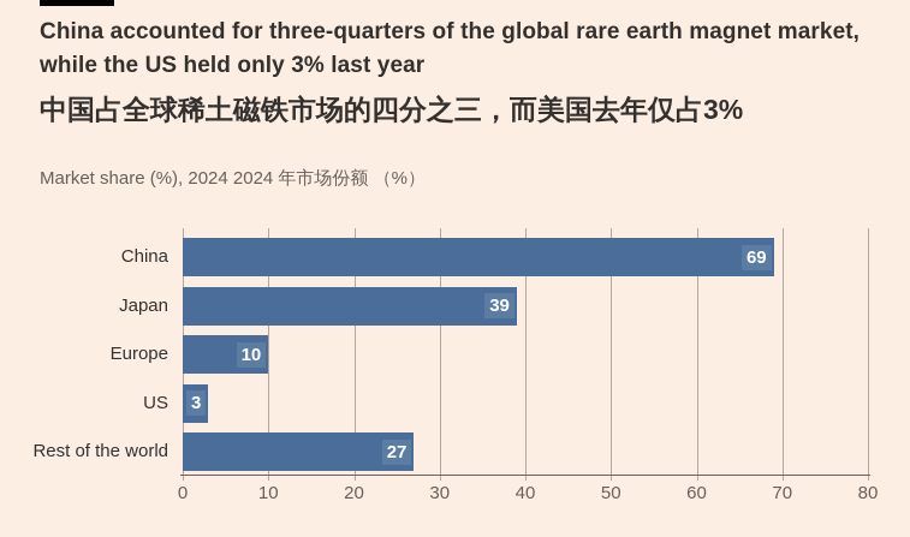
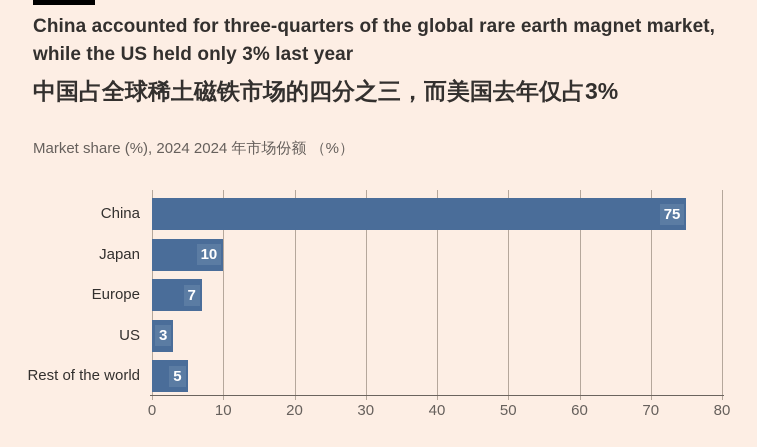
China: 69 -> 75
Japan: 39 -> 10
Europe: 10 -> 7
Rest of the world: 27 -> 5
